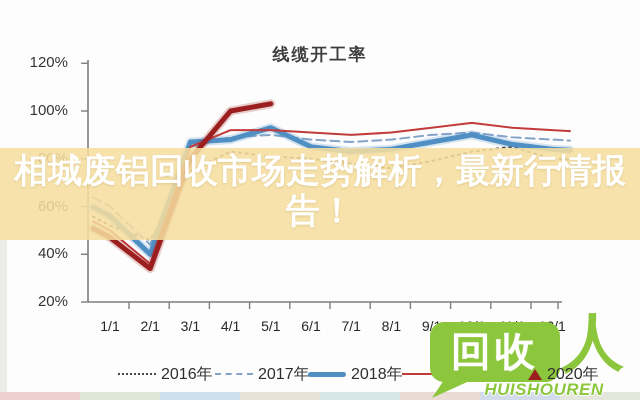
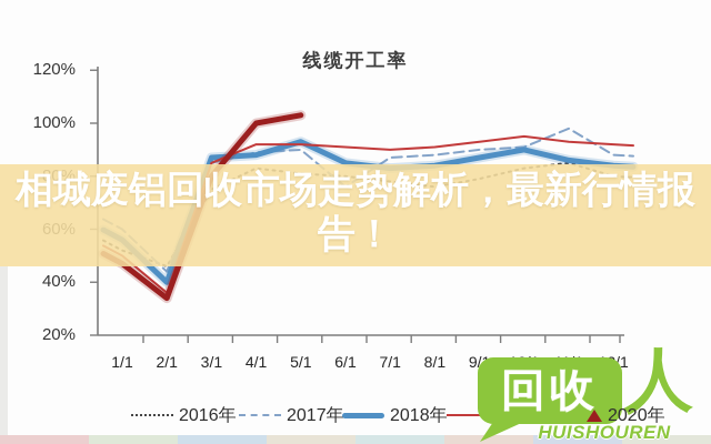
2017年/6/1: 88% -> 76%
2017年/11/1: 89% -> 98%
